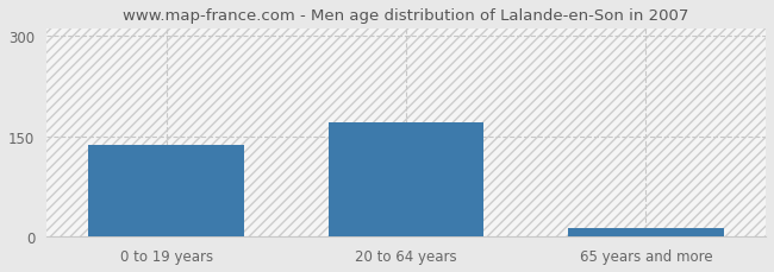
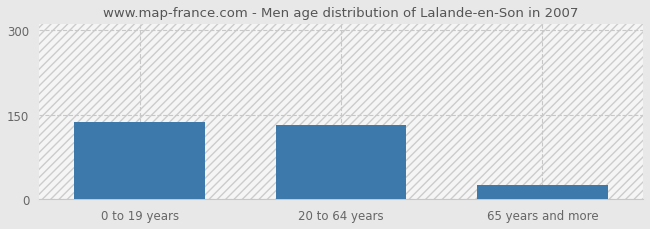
20 to 64 years: 170 -> 132
65 years and more: 13 -> 26
